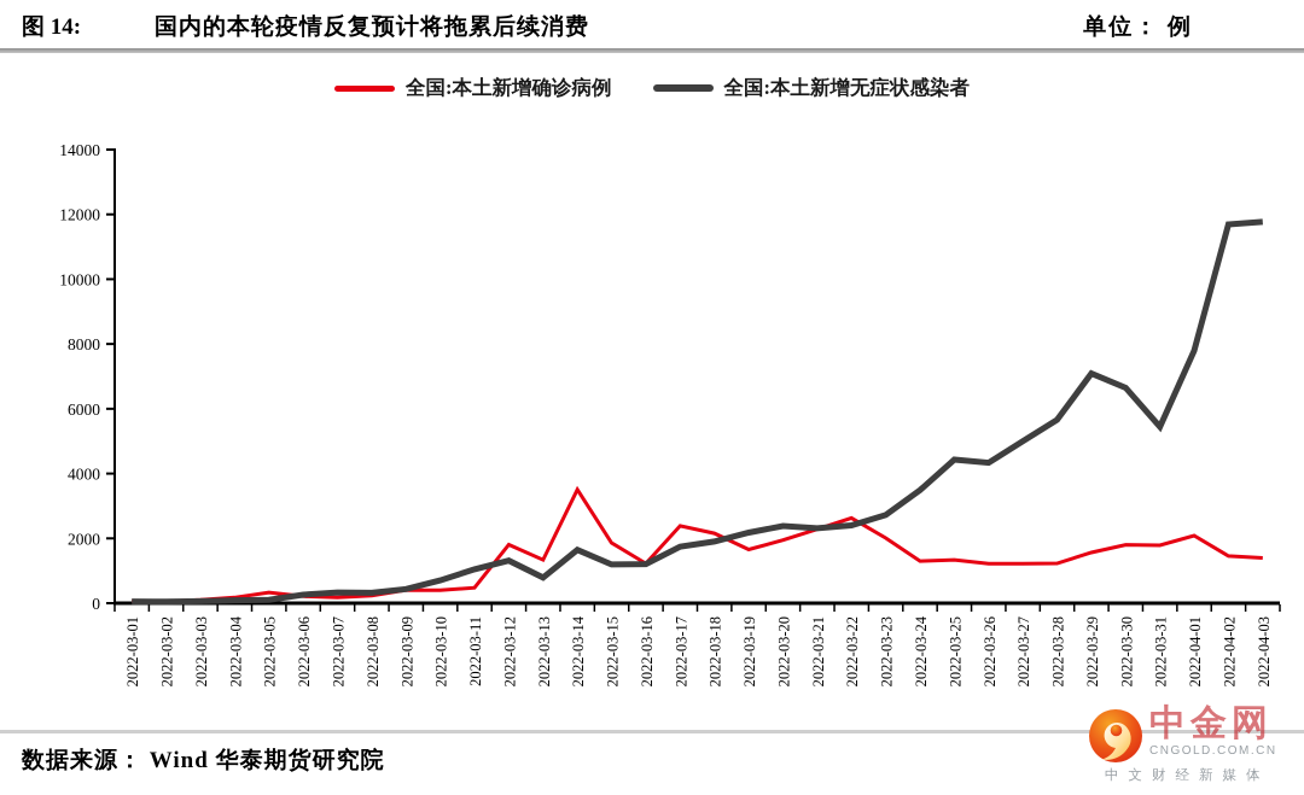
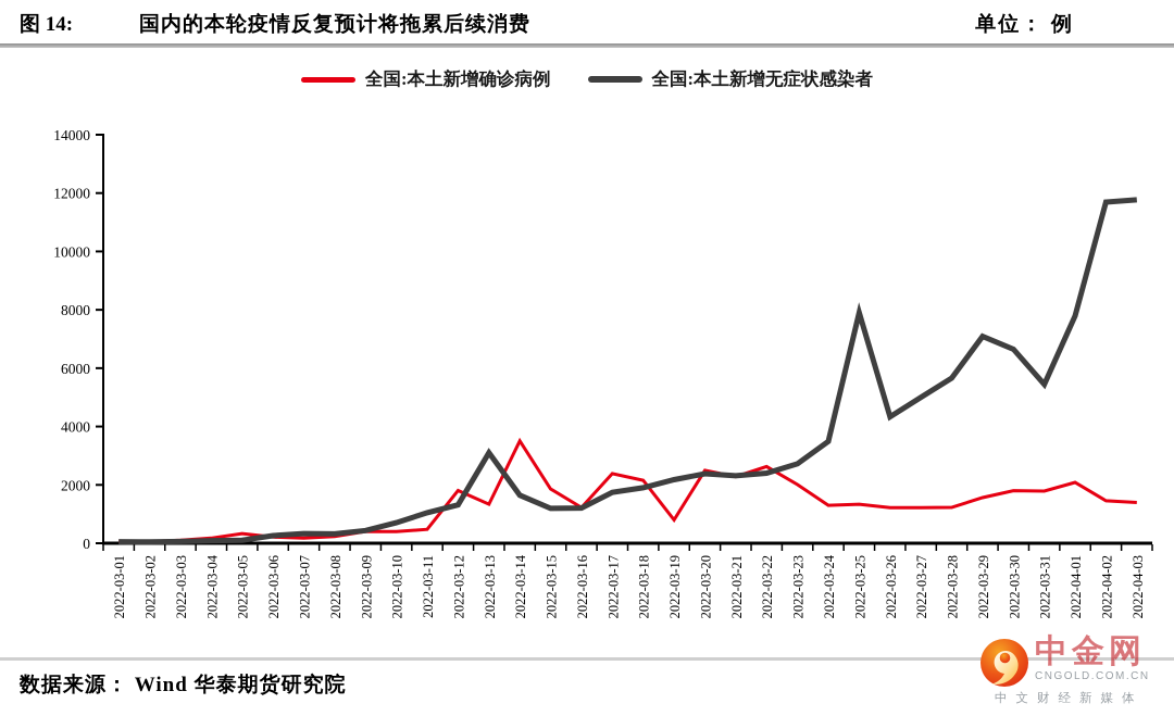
全国:本土新增无症状感染者/2022-03-13: 800 -> 3100
全国:本土新增确诊病例/2022-03-19: 1700 -> 800
全国:本土新增确诊病例/2022-03-20: 1900 -> 2500
全国:本土新增无症状感染者/2022-03-25: 4400 -> 7900
